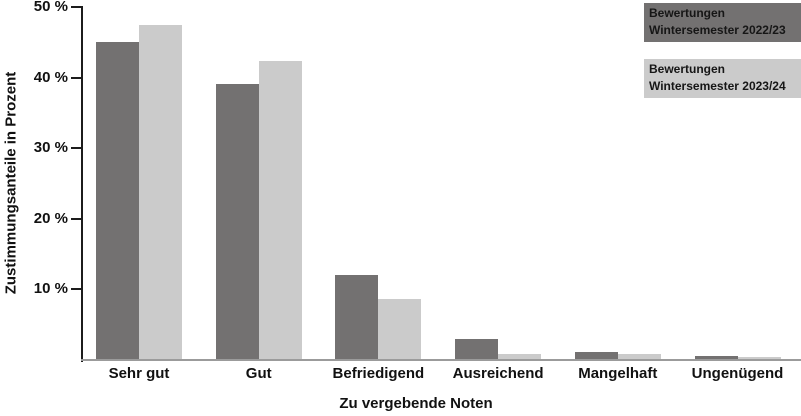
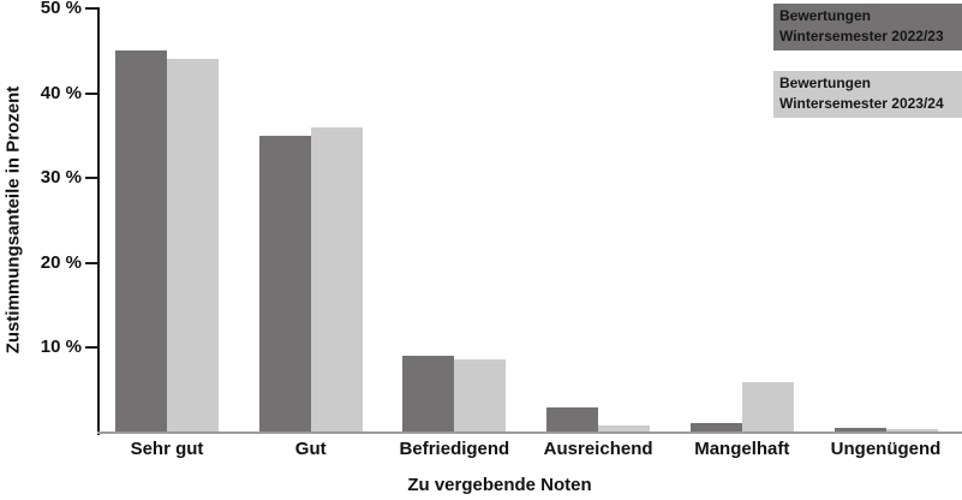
Bewertungen Wintersemester 2023/24/Sehr gut: 48% -> 44%
Bewertungen Wintersemester 2022/23/Gut: 39% -> 35%
Bewertungen Wintersemester 2023/24/Gut: 42% -> 36%
Bewertungen Wintersemester 2022/23/Befriedigend: 12% -> 9%
Bewertungen Wintersemester 2023/24/Mangelhaft: 1% -> 6%
